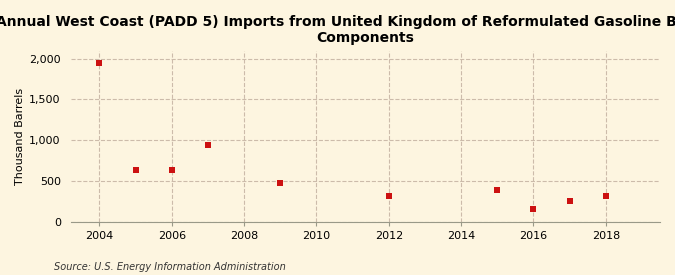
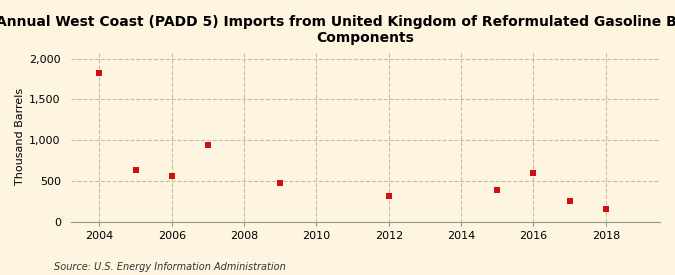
2004: 1,950 -> 1,820
2006: 630 -> 560
2016: 150 -> 600
2018: 320 -> 160
